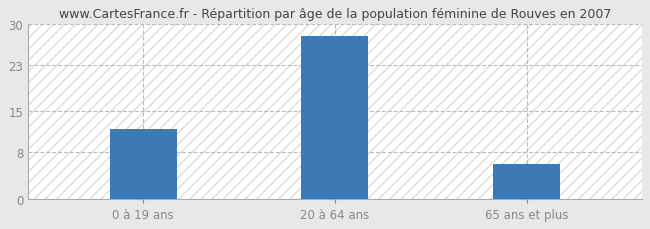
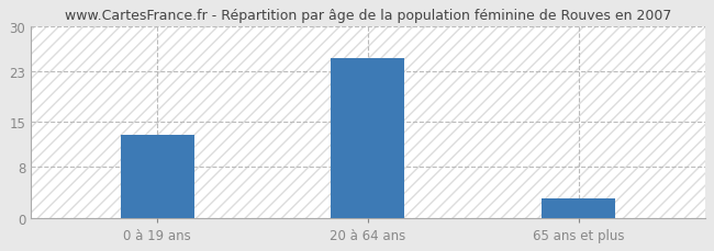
0 à 19 ans: 12 -> 13
20 à 64 ans: 28 -> 25
65 ans et plus: 6 -> 3
